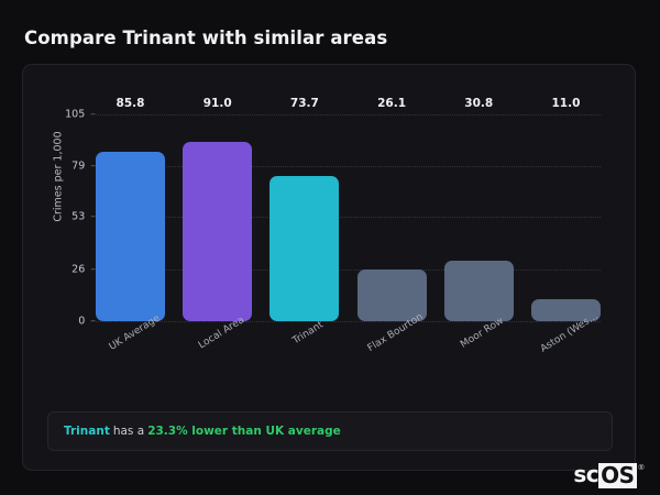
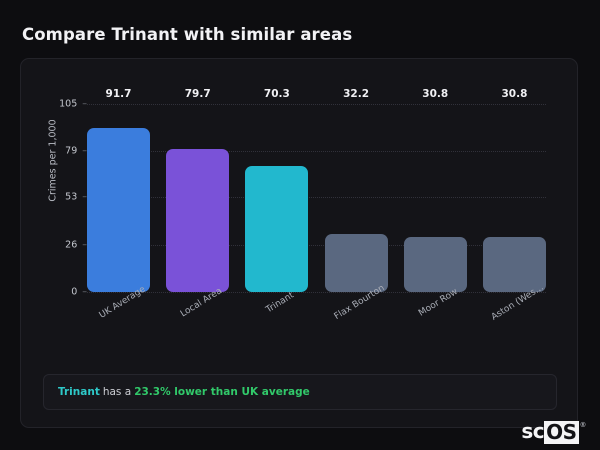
UK Average: 85.8 -> 91.7
Local Area: 91.0 -> 79.7
Trinant: 73.7 -> 70.3
Flax Bourton: 26.1 -> 32.2
Aston (Wes…: 11.0 -> 30.8
